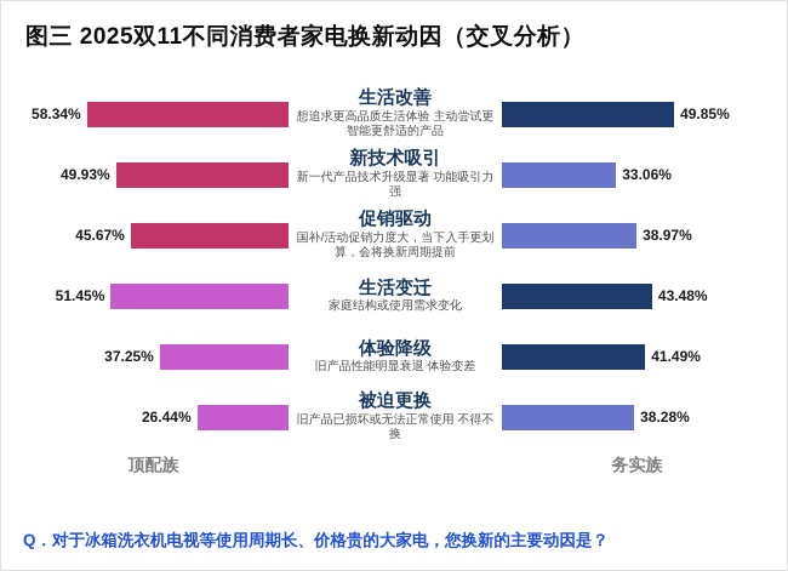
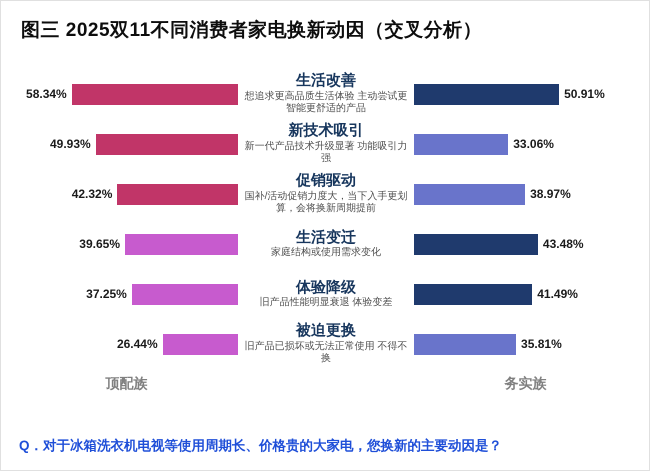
务实族/生活改善: 49.85% -> 50.91%
顶配族/促销驱动: 45.67% -> 42.32%
顶配族/生活变迁: 51.45% -> 39.65%
务实族/被迫更换: 38.28% -> 35.81%
